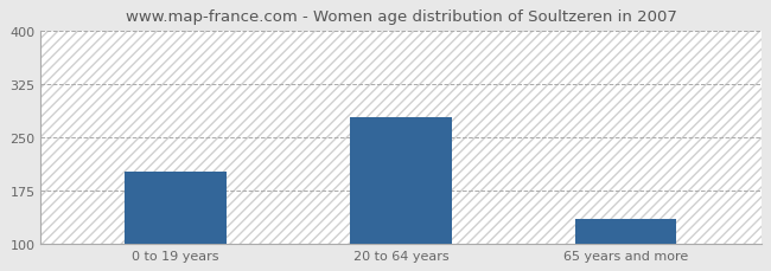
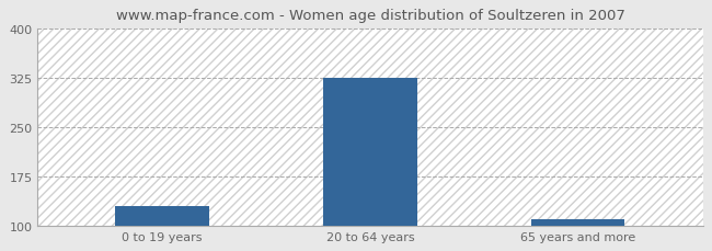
0 to 19 years: 202 -> 130
20 to 64 years: 278 -> 325
65 years and more: 134 -> 110
